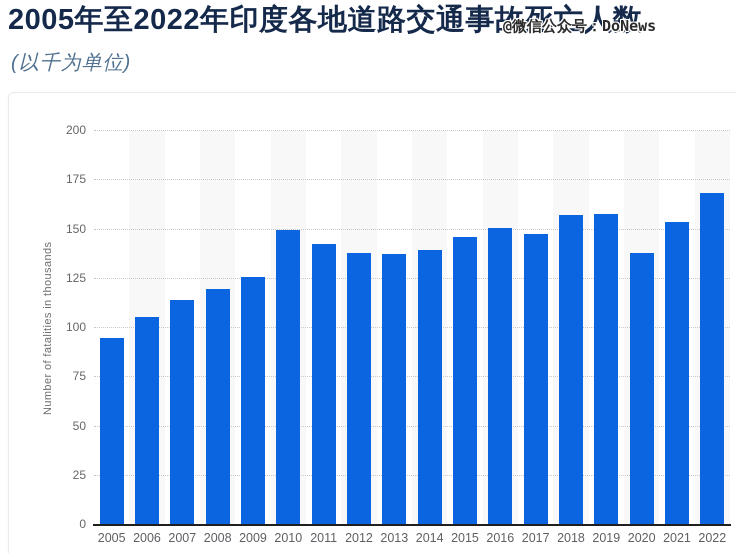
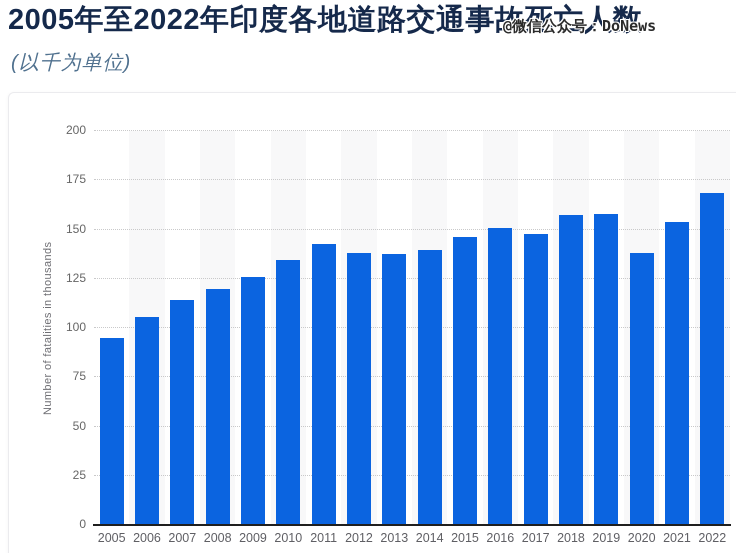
2010: 150 -> 134
